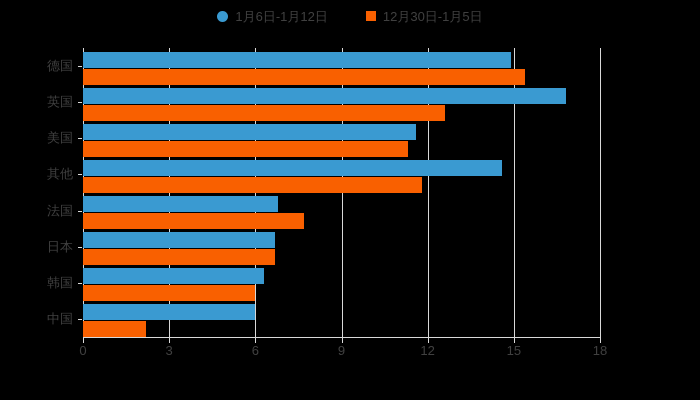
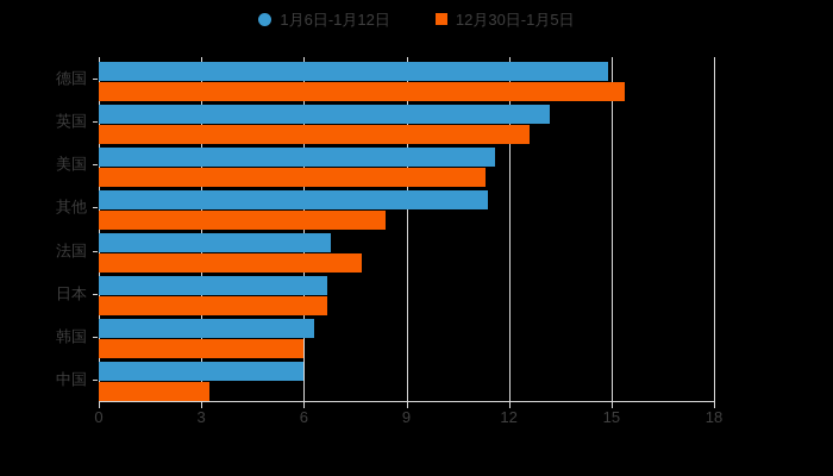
1月6日-1月12日/英国: 16.8 -> 13.2
1月6日-1月12日/其他: 14.6 -> 11.4
12月30日-1月5日/其他: 11.8 -> 8.4
12月30日-1月5日/中国: 2.2 -> 3.2
